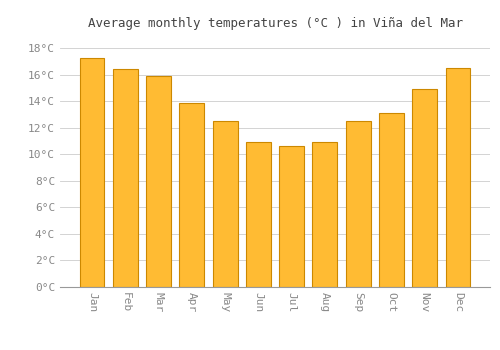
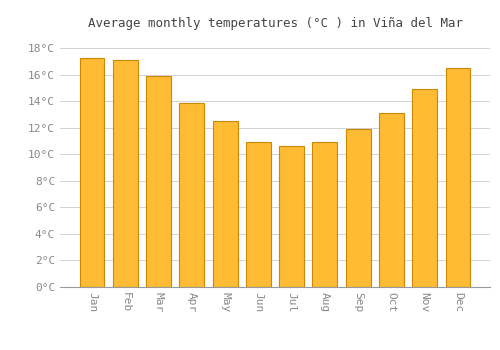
Feb: 16.4°C -> 17.1°C
Sep: 12.5°C -> 11.9°C
